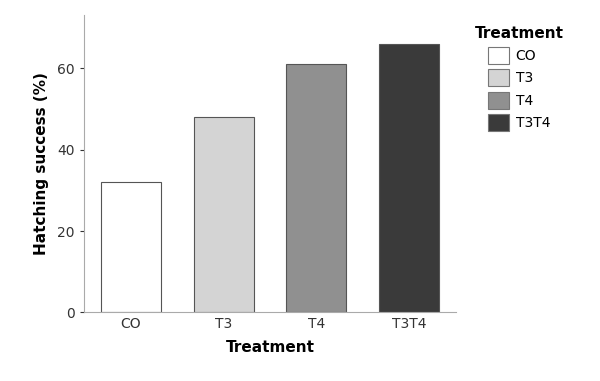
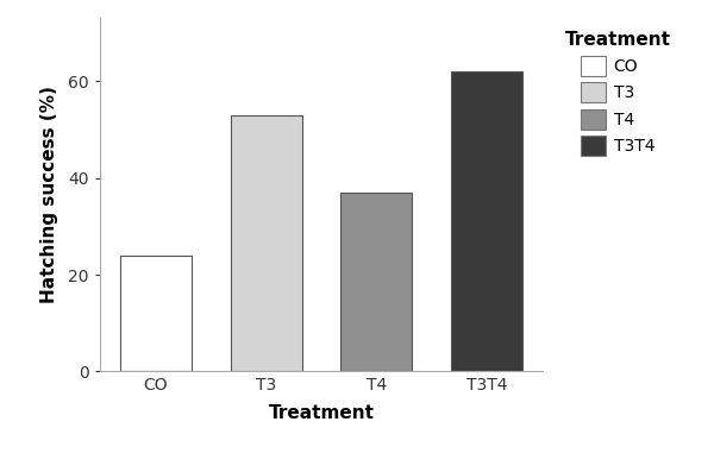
CO: 32 -> 24
T3: 48 -> 53
T4: 61 -> 37
T3T4: 66 -> 62
